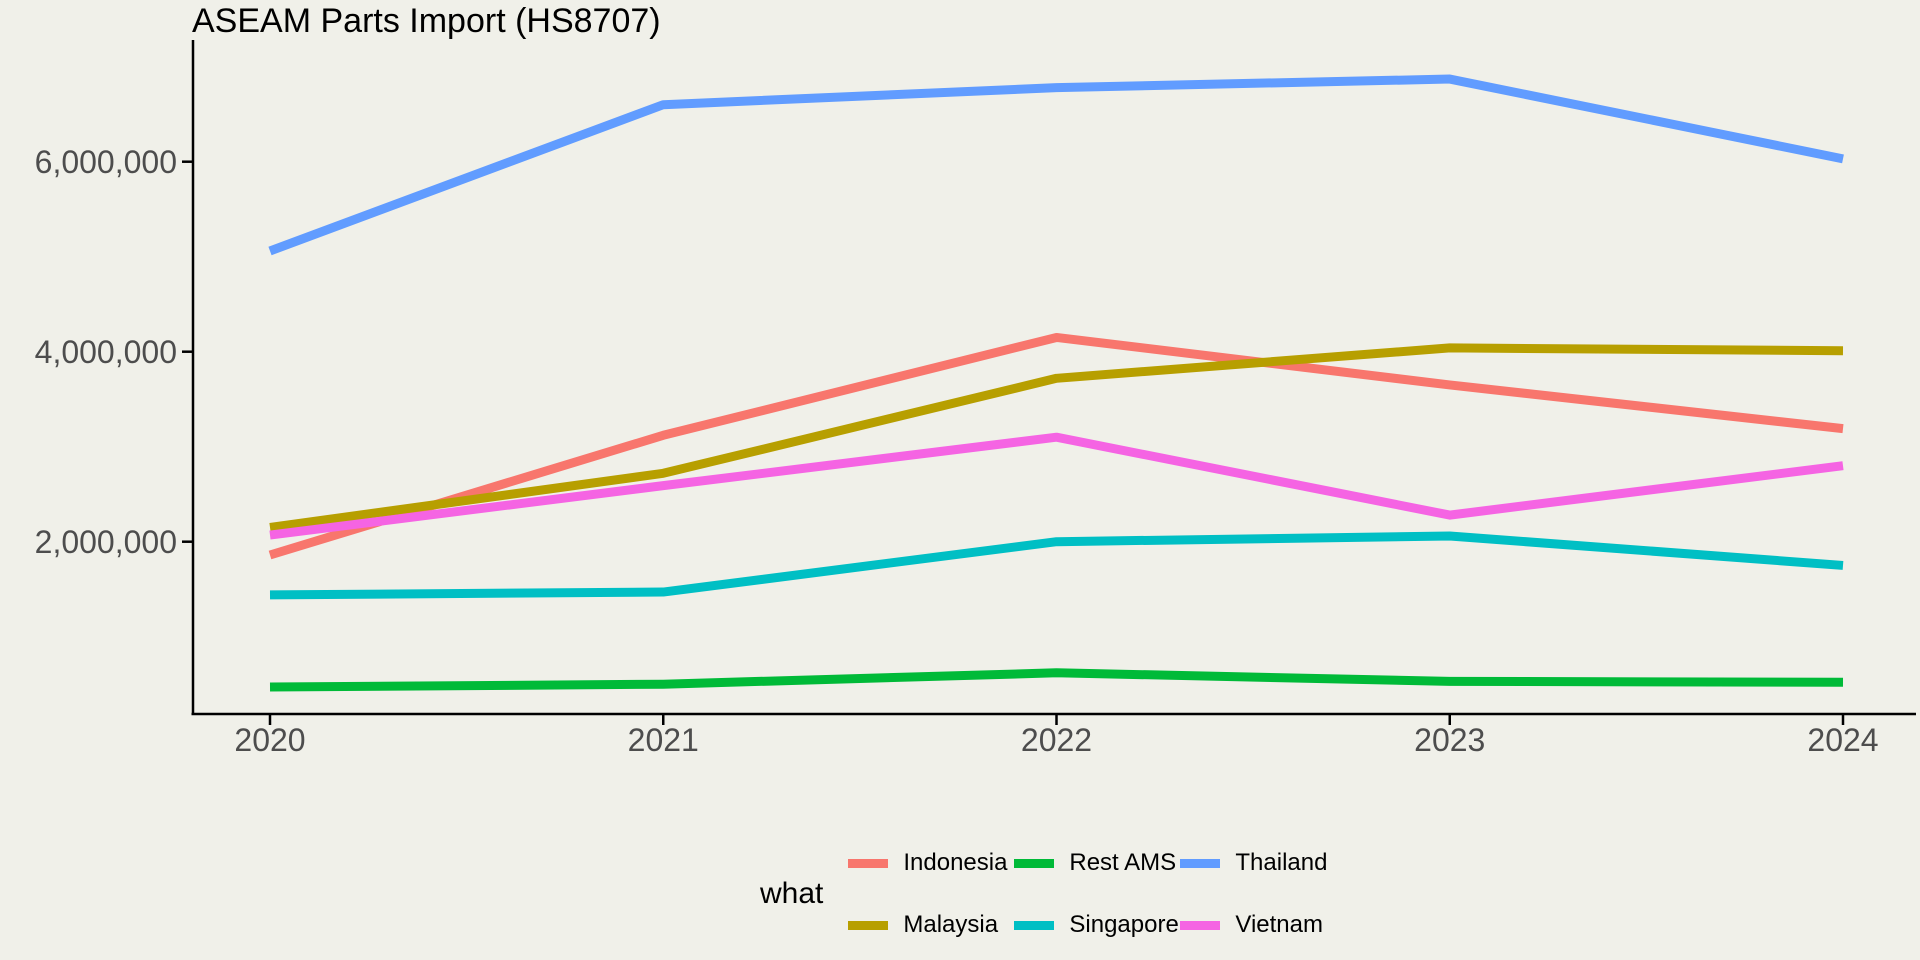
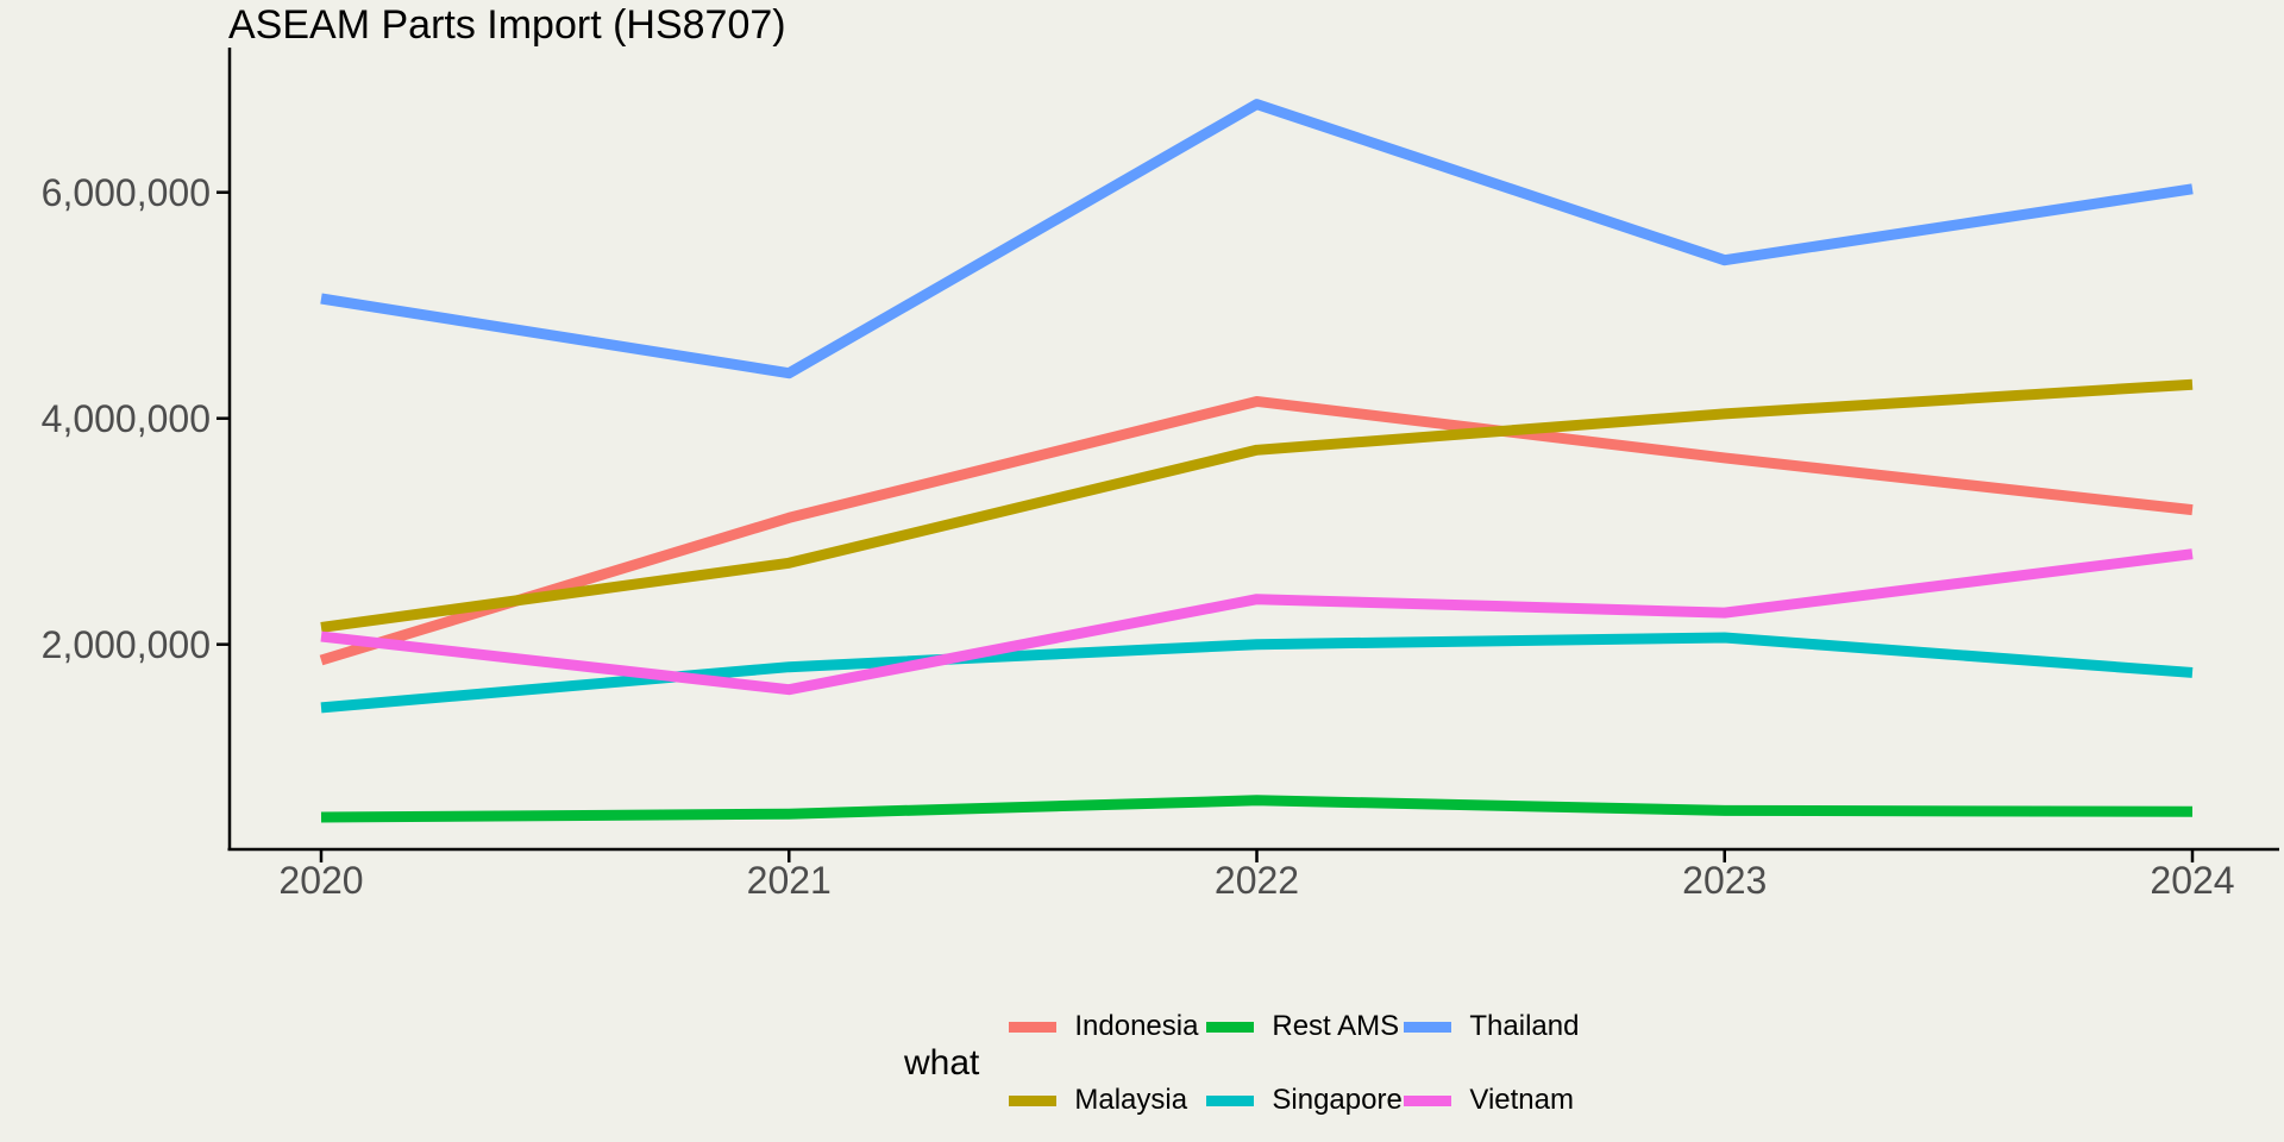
Singapore/2021: 1500000 -> 1800000
Thailand/2021: 6600000 -> 4400000
Vietnam/2021: 2600000 -> 1600000
Vietnam/2022: 3100000 -> 2400000
Thailand/2023: 6900000 -> 5400000
Malaysia/2024: 4000000 -> 4300000
